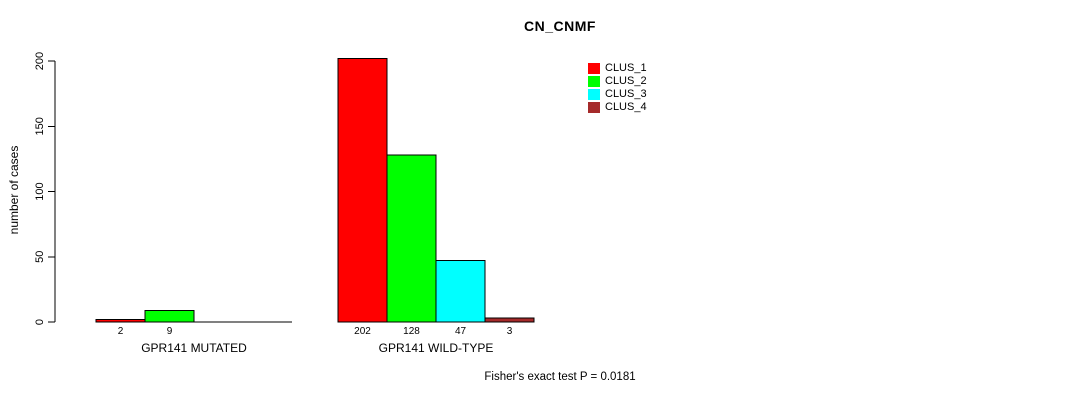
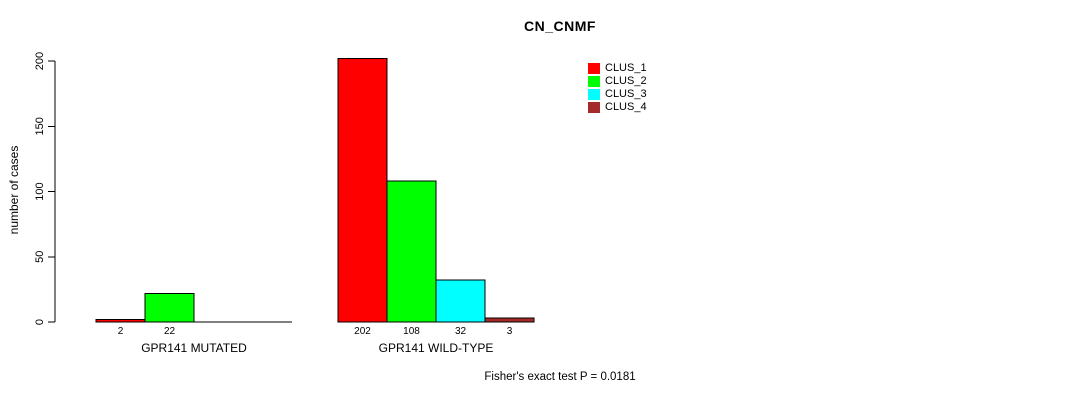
CLUS_2/GPR141 MUTATED: 9 -> 22
CLUS_2/GPR141 WILD-TYPE: 128 -> 108
CLUS_3/GPR141 WILD-TYPE: 47 -> 32
